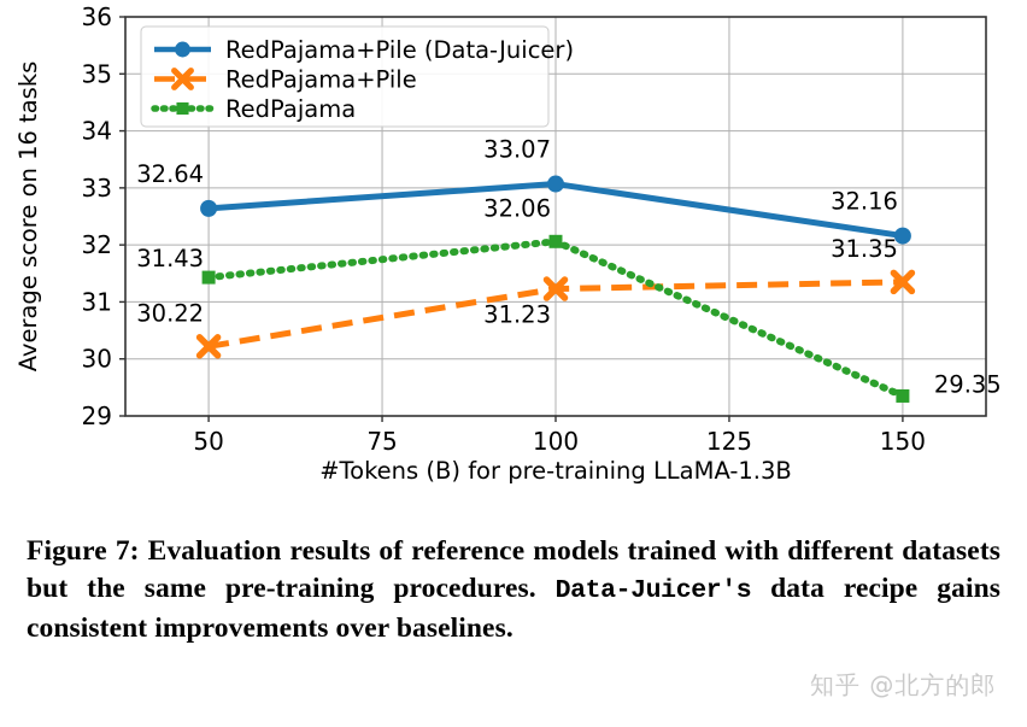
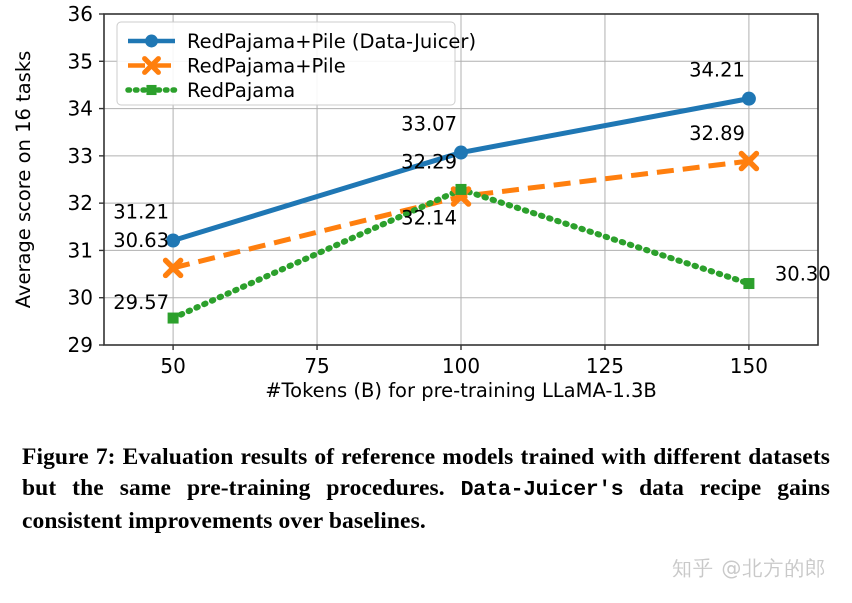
RedPajama+Pile (Data-Juicer)/50: 32.64 -> 31.21
RedPajama+Pile/50: 30.22 -> 30.63
RedPajama/50: 31.43 -> 29.57
RedPajama+Pile/100: 31.23 -> 32.14
RedPajama/100: 32.06 -> 32.29
RedPajama+Pile (Data-Juicer)/150: 32.16 -> 34.21
RedPajama+Pile/150: 31.35 -> 32.89
RedPajama/150: 29.35 -> 30.30
